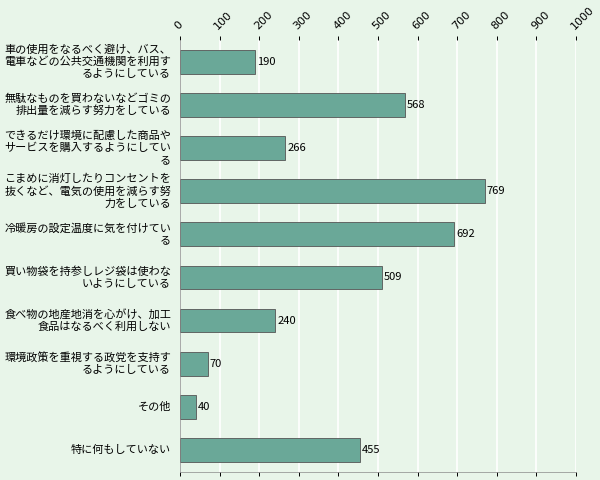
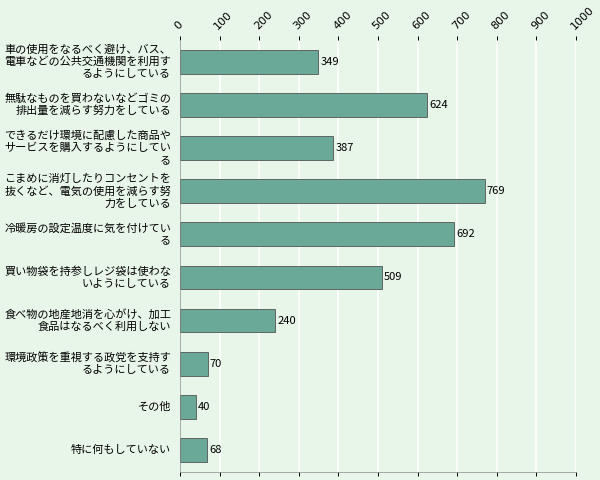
車の使用をなるべく避け、バス、 電車などの公共交通機関を利用す るようにしている: 190 -> 349
無駄なものを買わないなどゴミの 排出量を減らす努力をしている: 568 -> 624
できるだけ環境に配慮した商品や サービスを購入するようにしてい る: 266 -> 387
特に何もしていない: 455 -> 68
